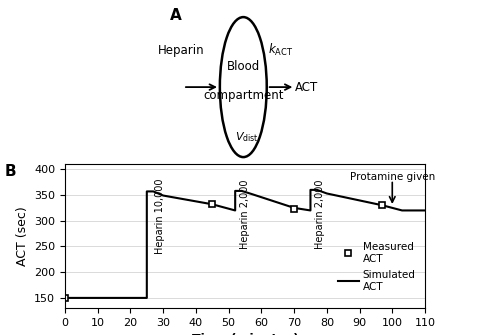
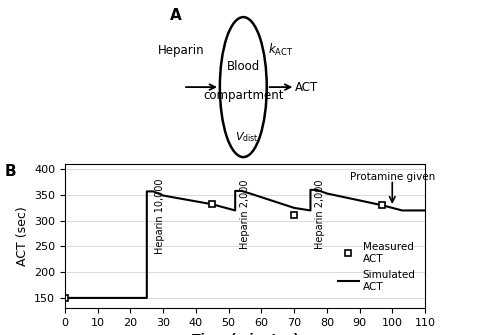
Measured ACT/70: 322 -> 312
